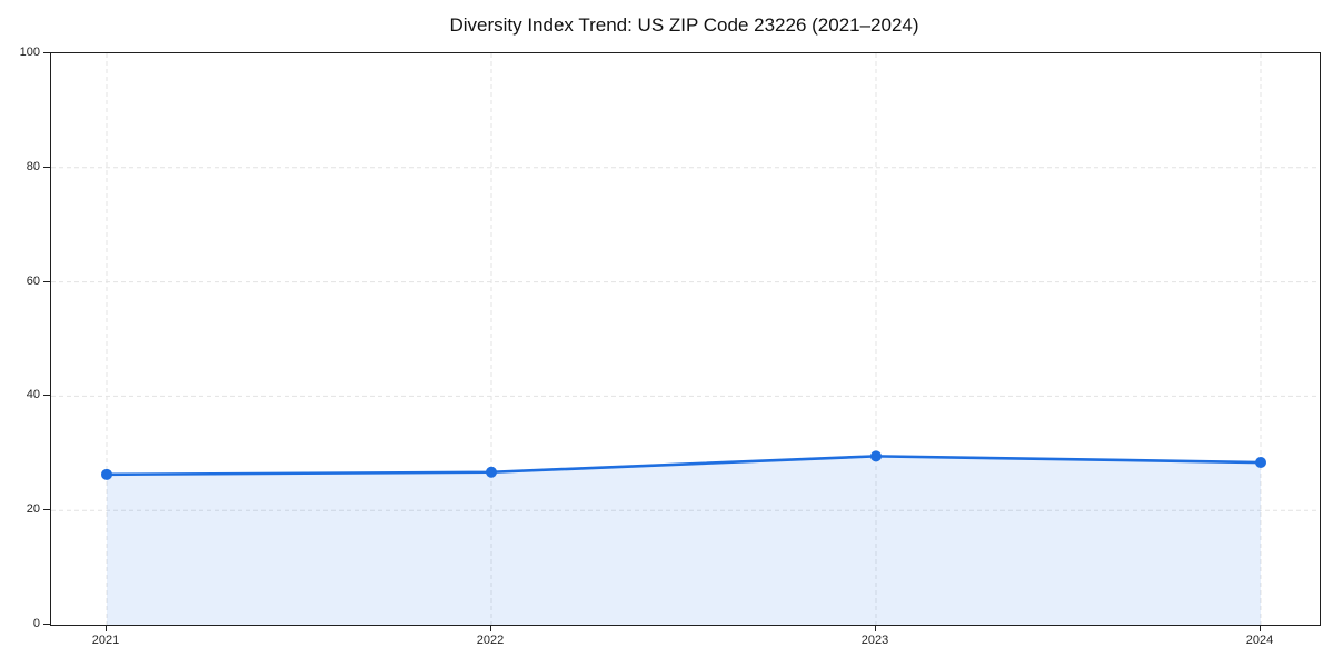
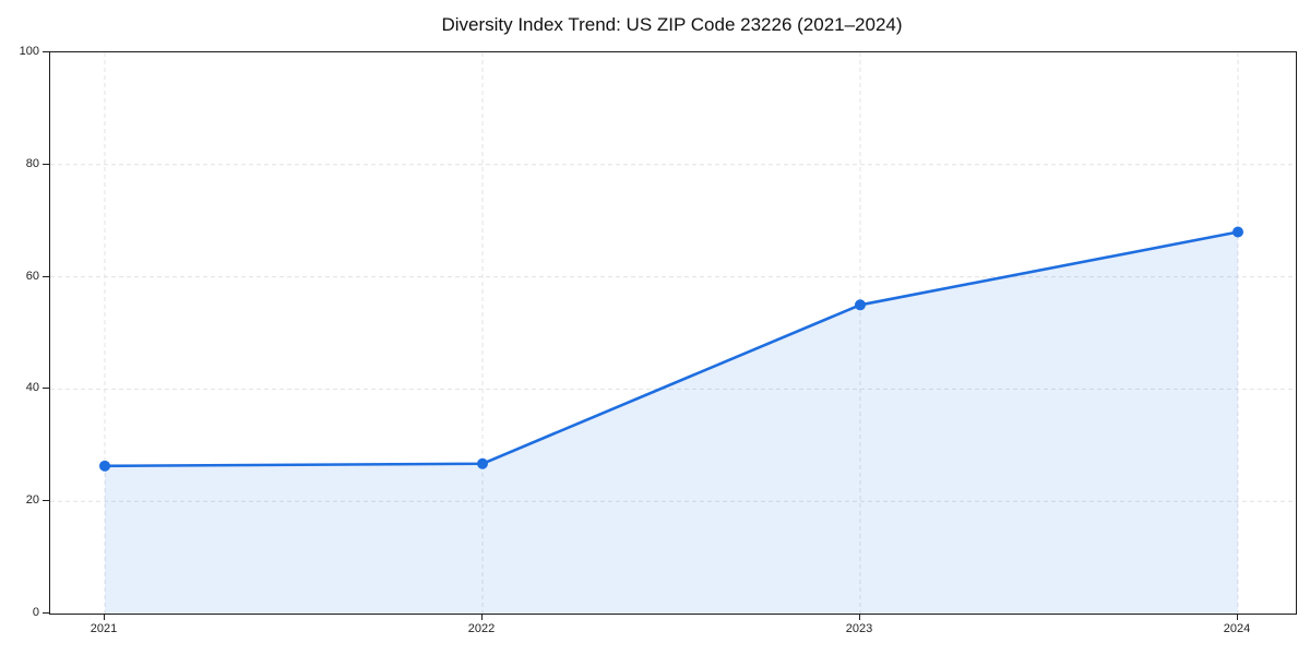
2023: 30 -> 55
2024: 28 -> 68
